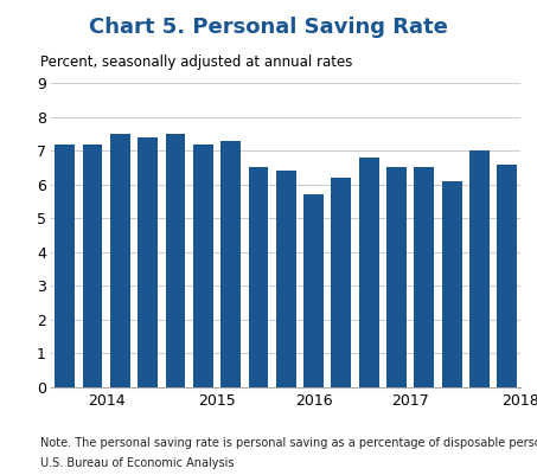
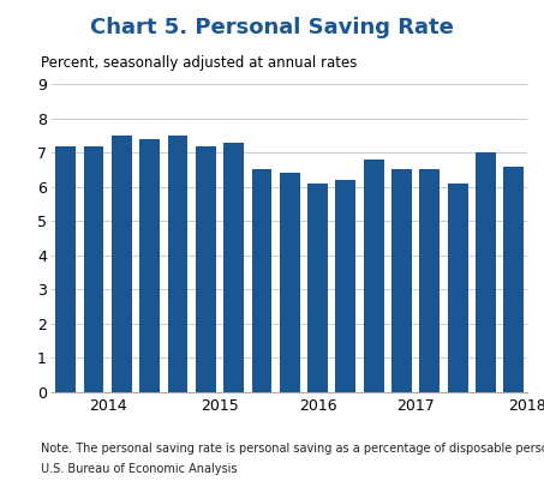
2016: 5.7 -> 6.1
